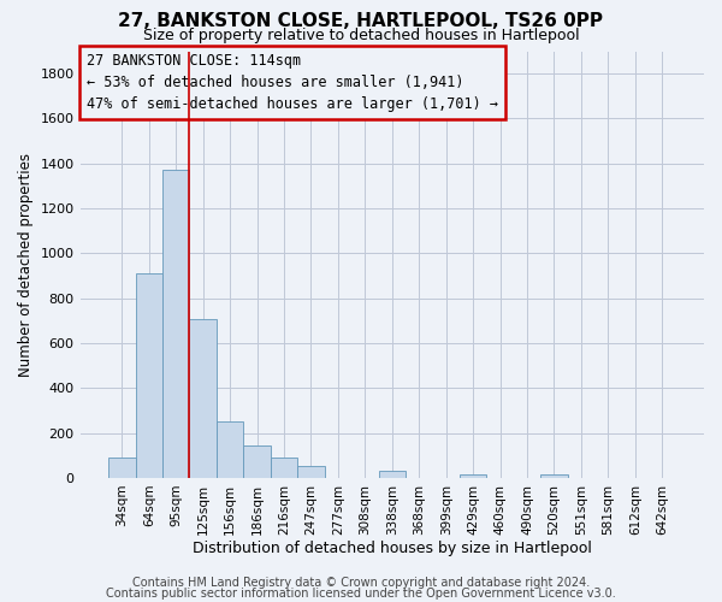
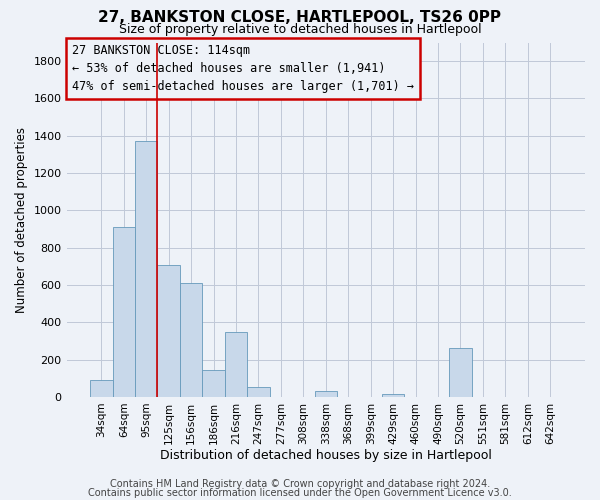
156sqm: 250 -> 610
216sqm: 90 -> 350
520sqm: 20 -> 260
